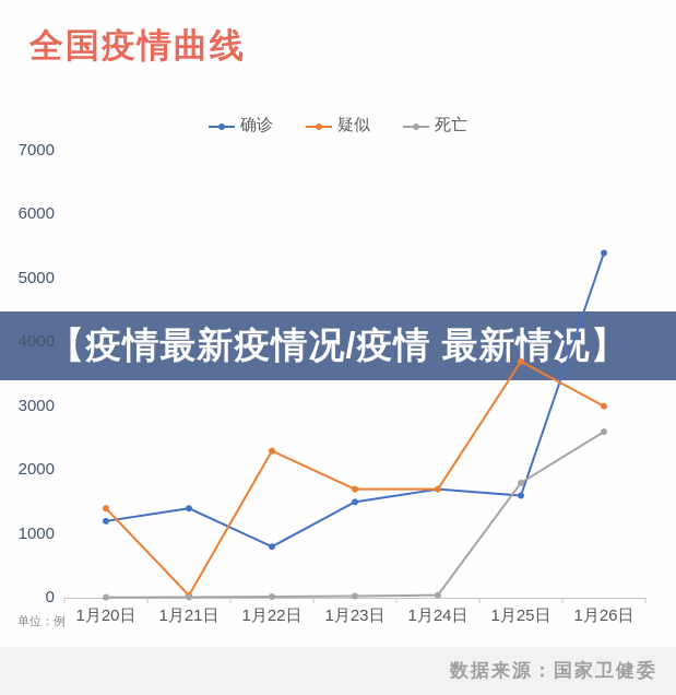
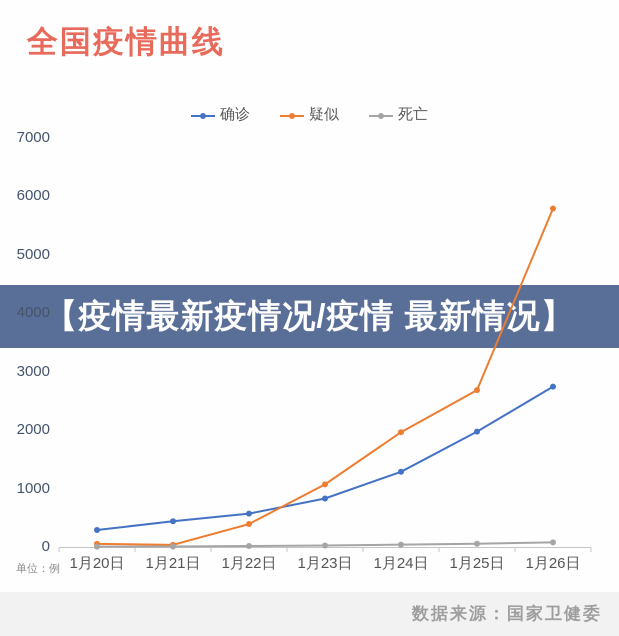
确诊/1月20日: 1200 -> 300
疑似/1月20日: 1400 -> 100
确诊/1月21日: 1400 -> 400
确诊/1月22日: 800 -> 600
疑似/1月22日: 2300 -> 400
确诊/1月23日: 1500 -> 800
疑似/1月23日: 1700 -> 1100
确诊/1月24日: 1700 -> 1300
疑似/1月24日: 1700 -> 2000
确诊/1月25日: 1600 -> 2000
疑似/1月25日: 3700 -> 2700
死亡/1月25日: 1800 -> 100
确诊/1月26日: 5400 -> 2700
疑似/1月26日: 3000 -> 5800
死亡/1月26日: 2600 -> 100
